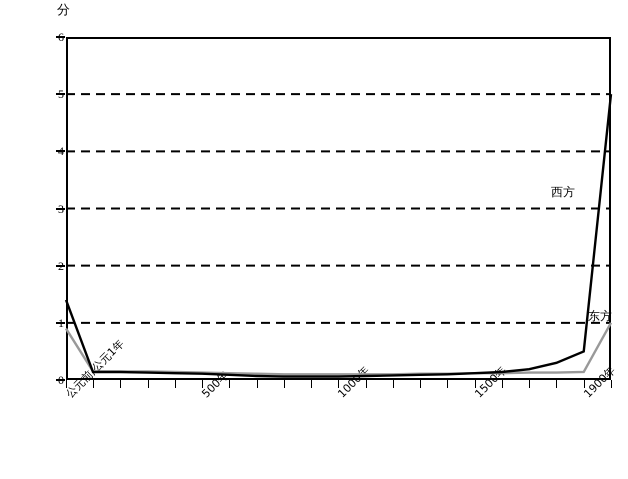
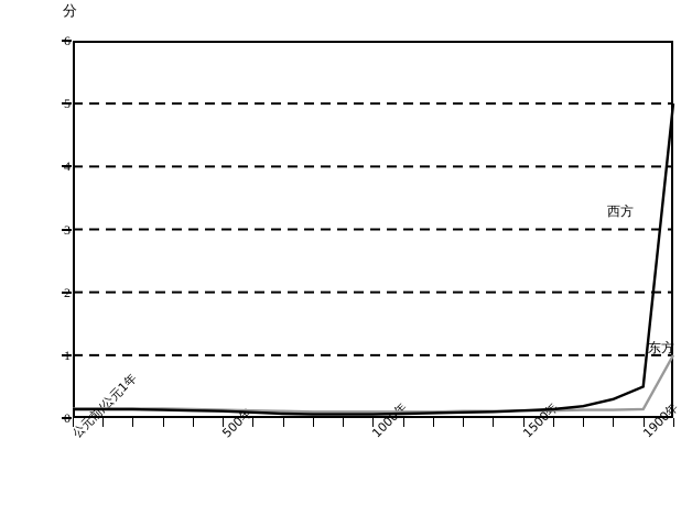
西方/1: 1.4 -> 0.1
东方/1: 0.9 -> 0.1
